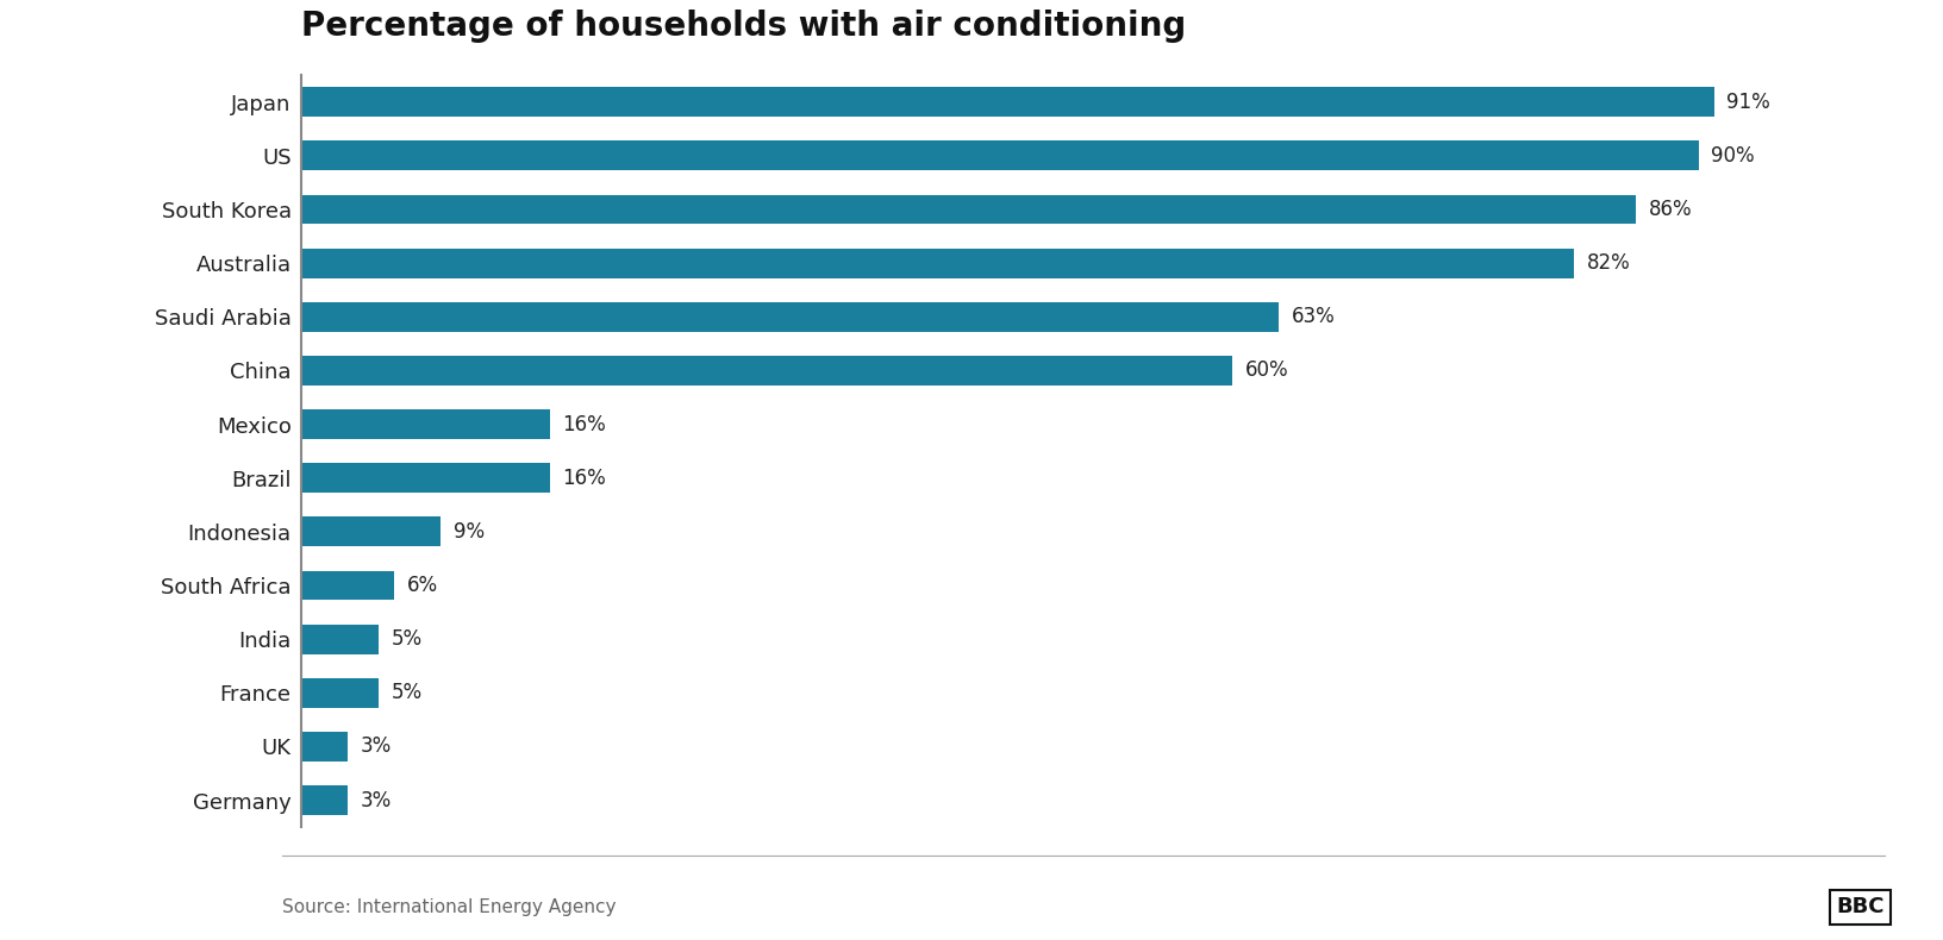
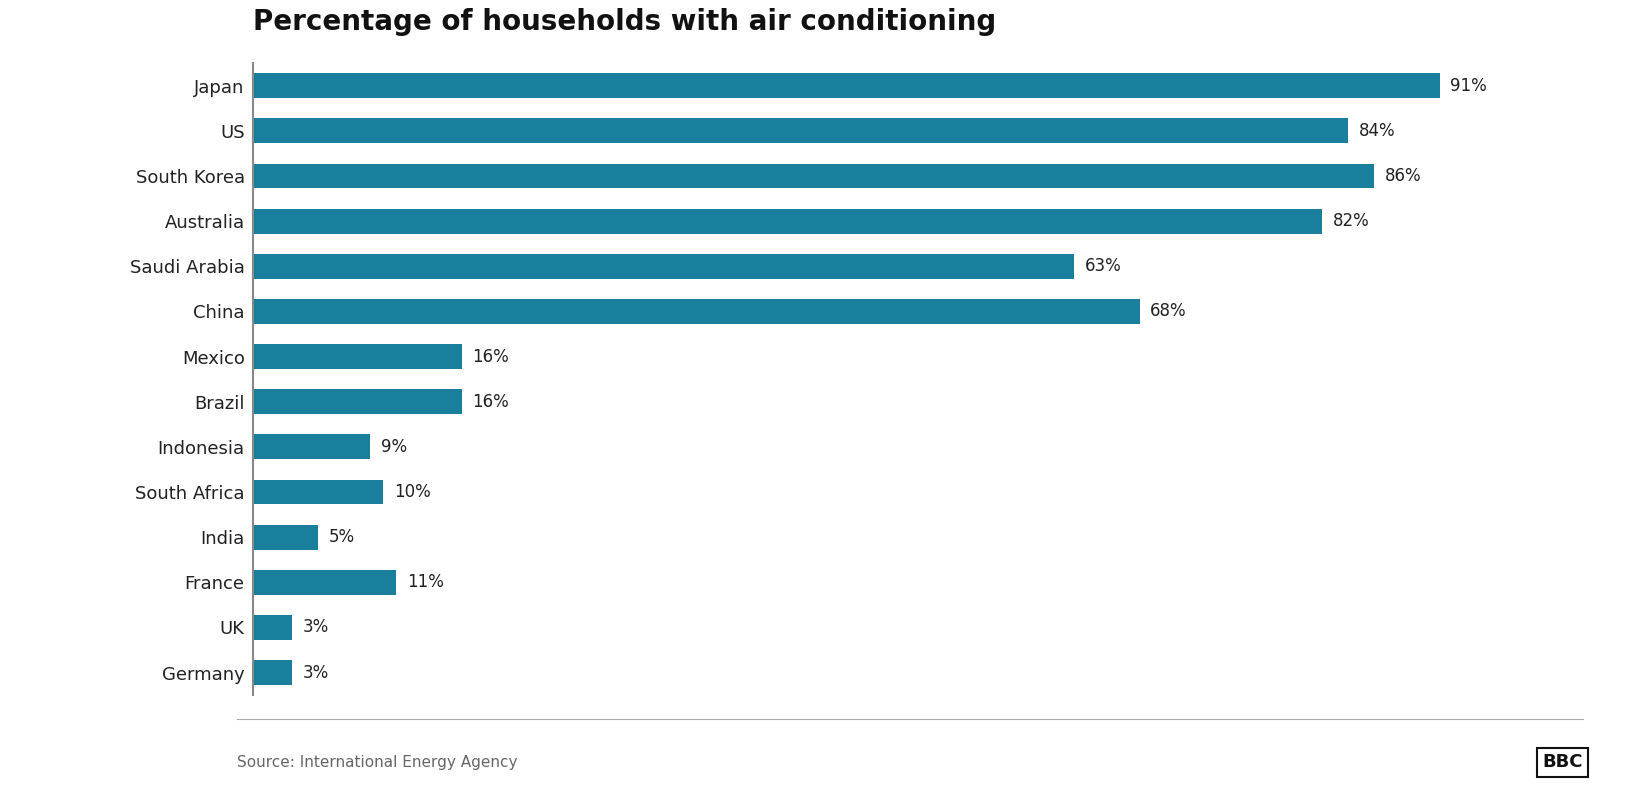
US: 90% -> 84%
China: 60% -> 68%
South Africa: 6% -> 10%
France: 5% -> 11%
